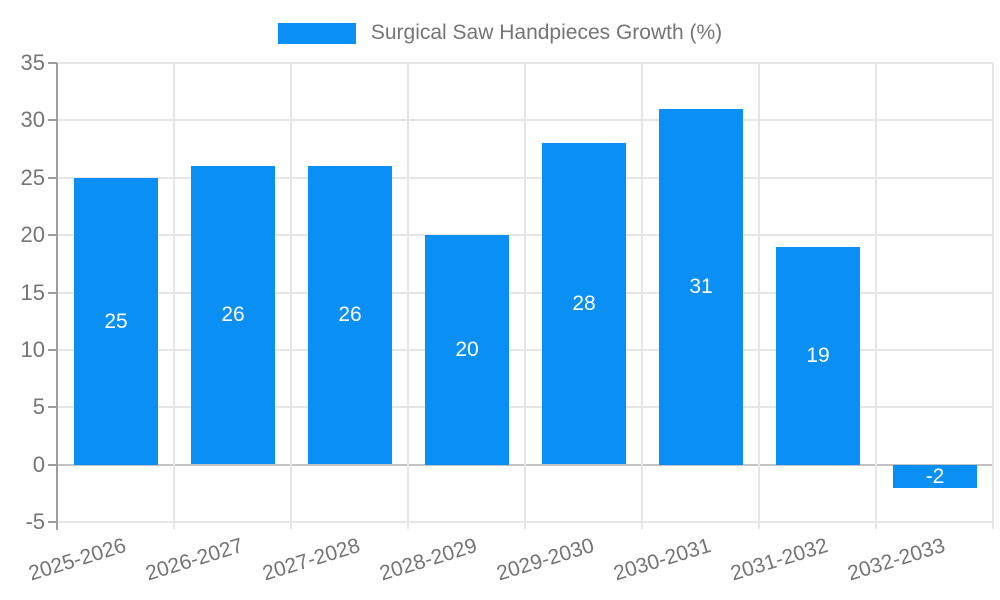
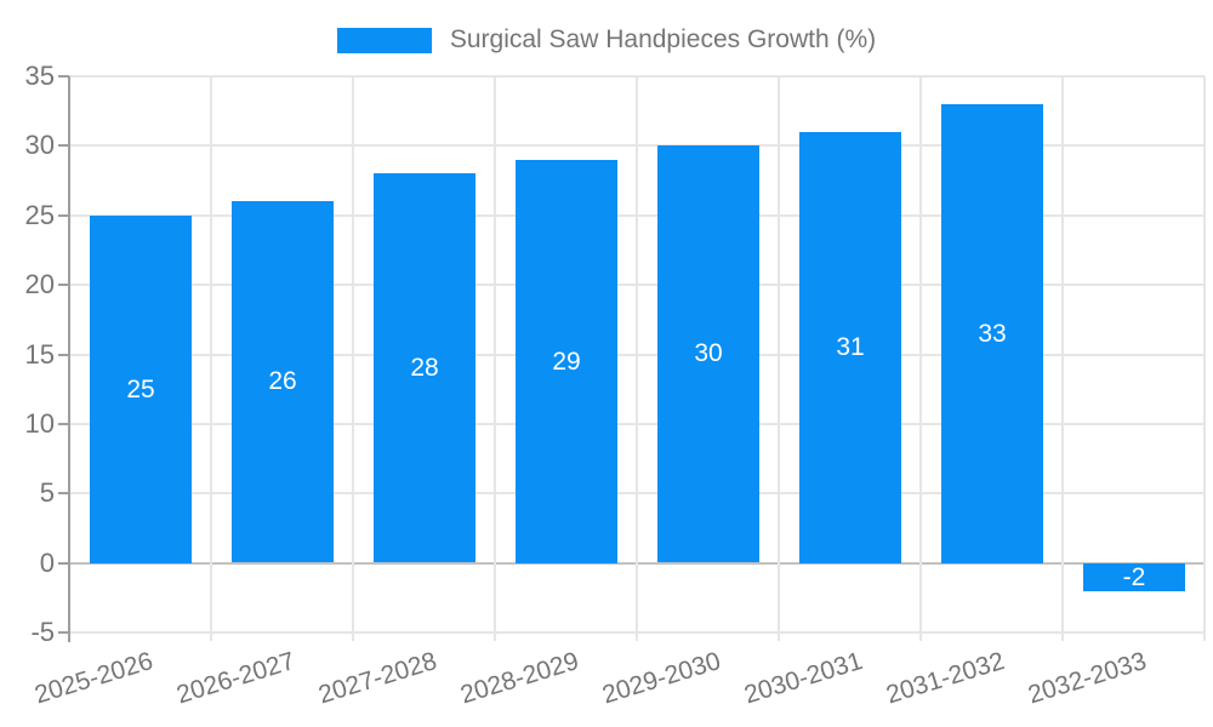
2027-2028: 26 -> 28
2028-2029: 20 -> 29
2029-2030: 28 -> 30
2031-2032: 19 -> 33
